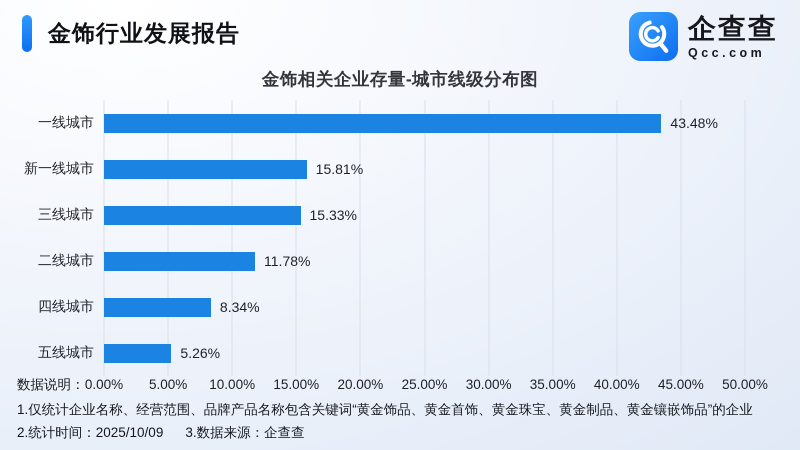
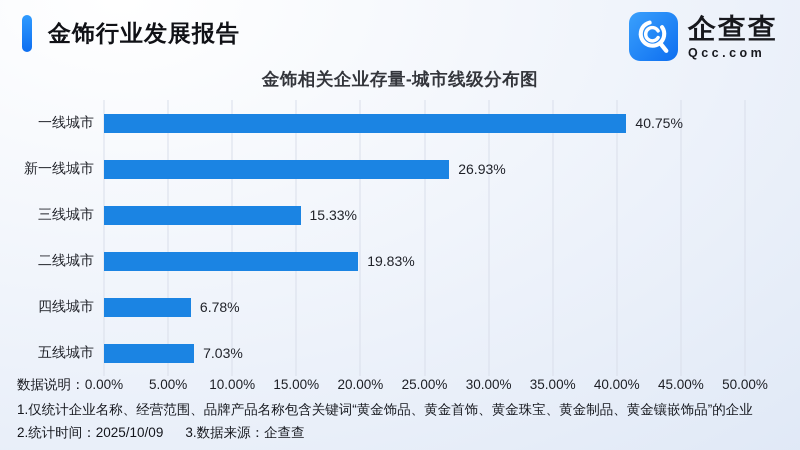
一线城市: 43.48% -> 40.75%
新一线城市: 15.81% -> 26.93%
二线城市: 11.78% -> 19.83%
四线城市: 8.34% -> 6.78%
五线城市: 5.26% -> 7.03%
